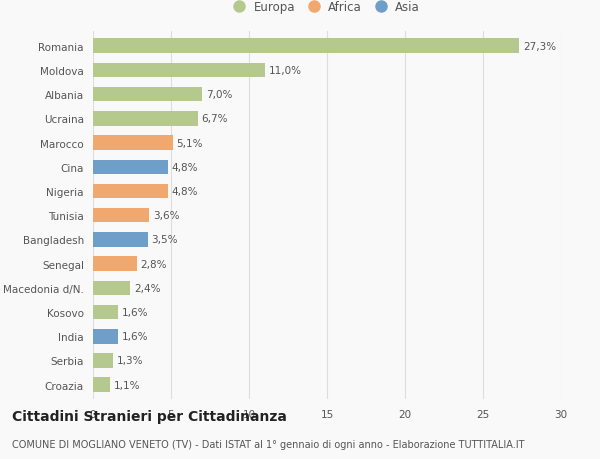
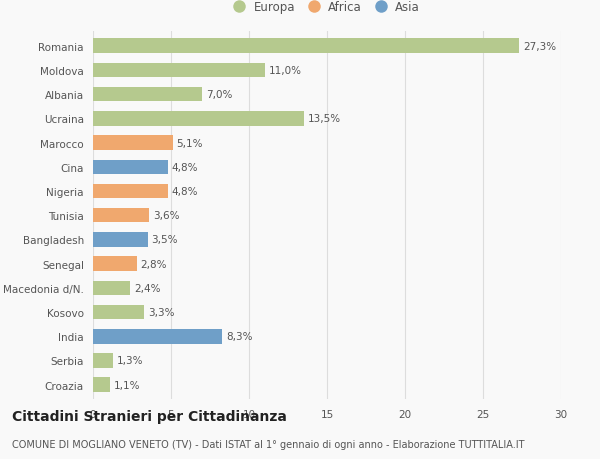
Ucraina: 6,7% -> 13,5%
Kosovo: 1,6% -> 3,3%
India: 1,6% -> 8,3%
